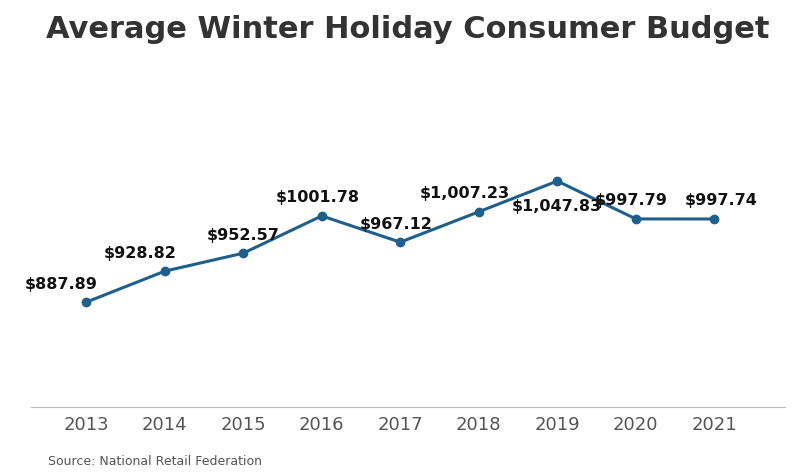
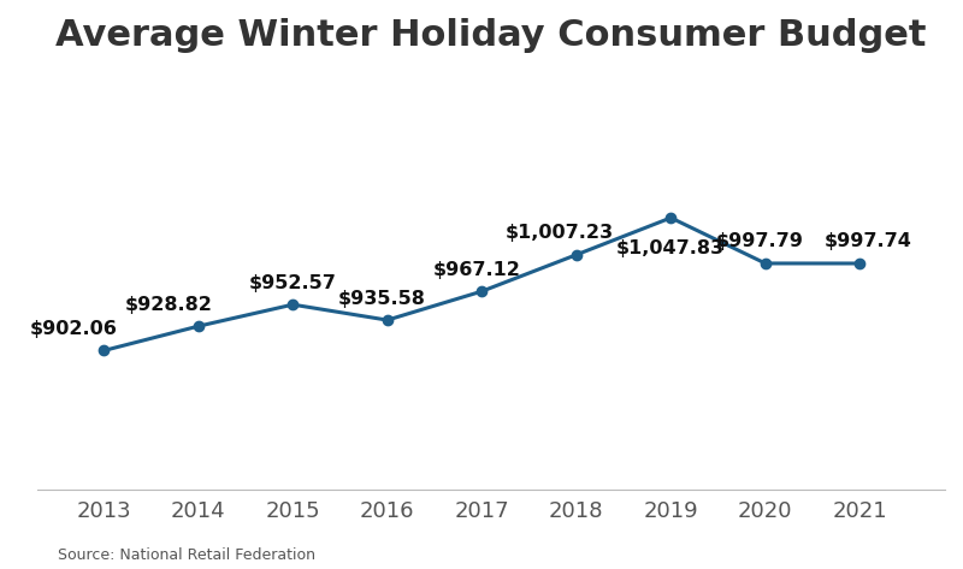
2013: $887.89 -> $902.06
2016: $1001.78 -> $935.58
